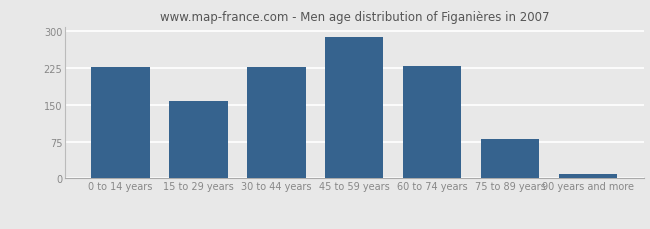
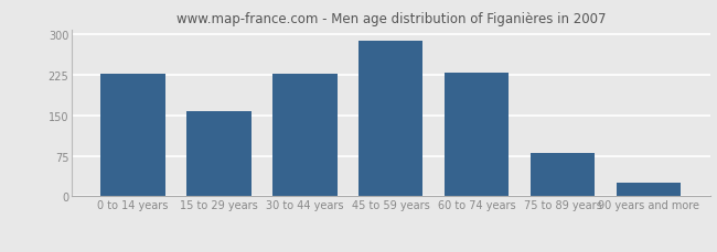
90 years and more: 8 -> 25
